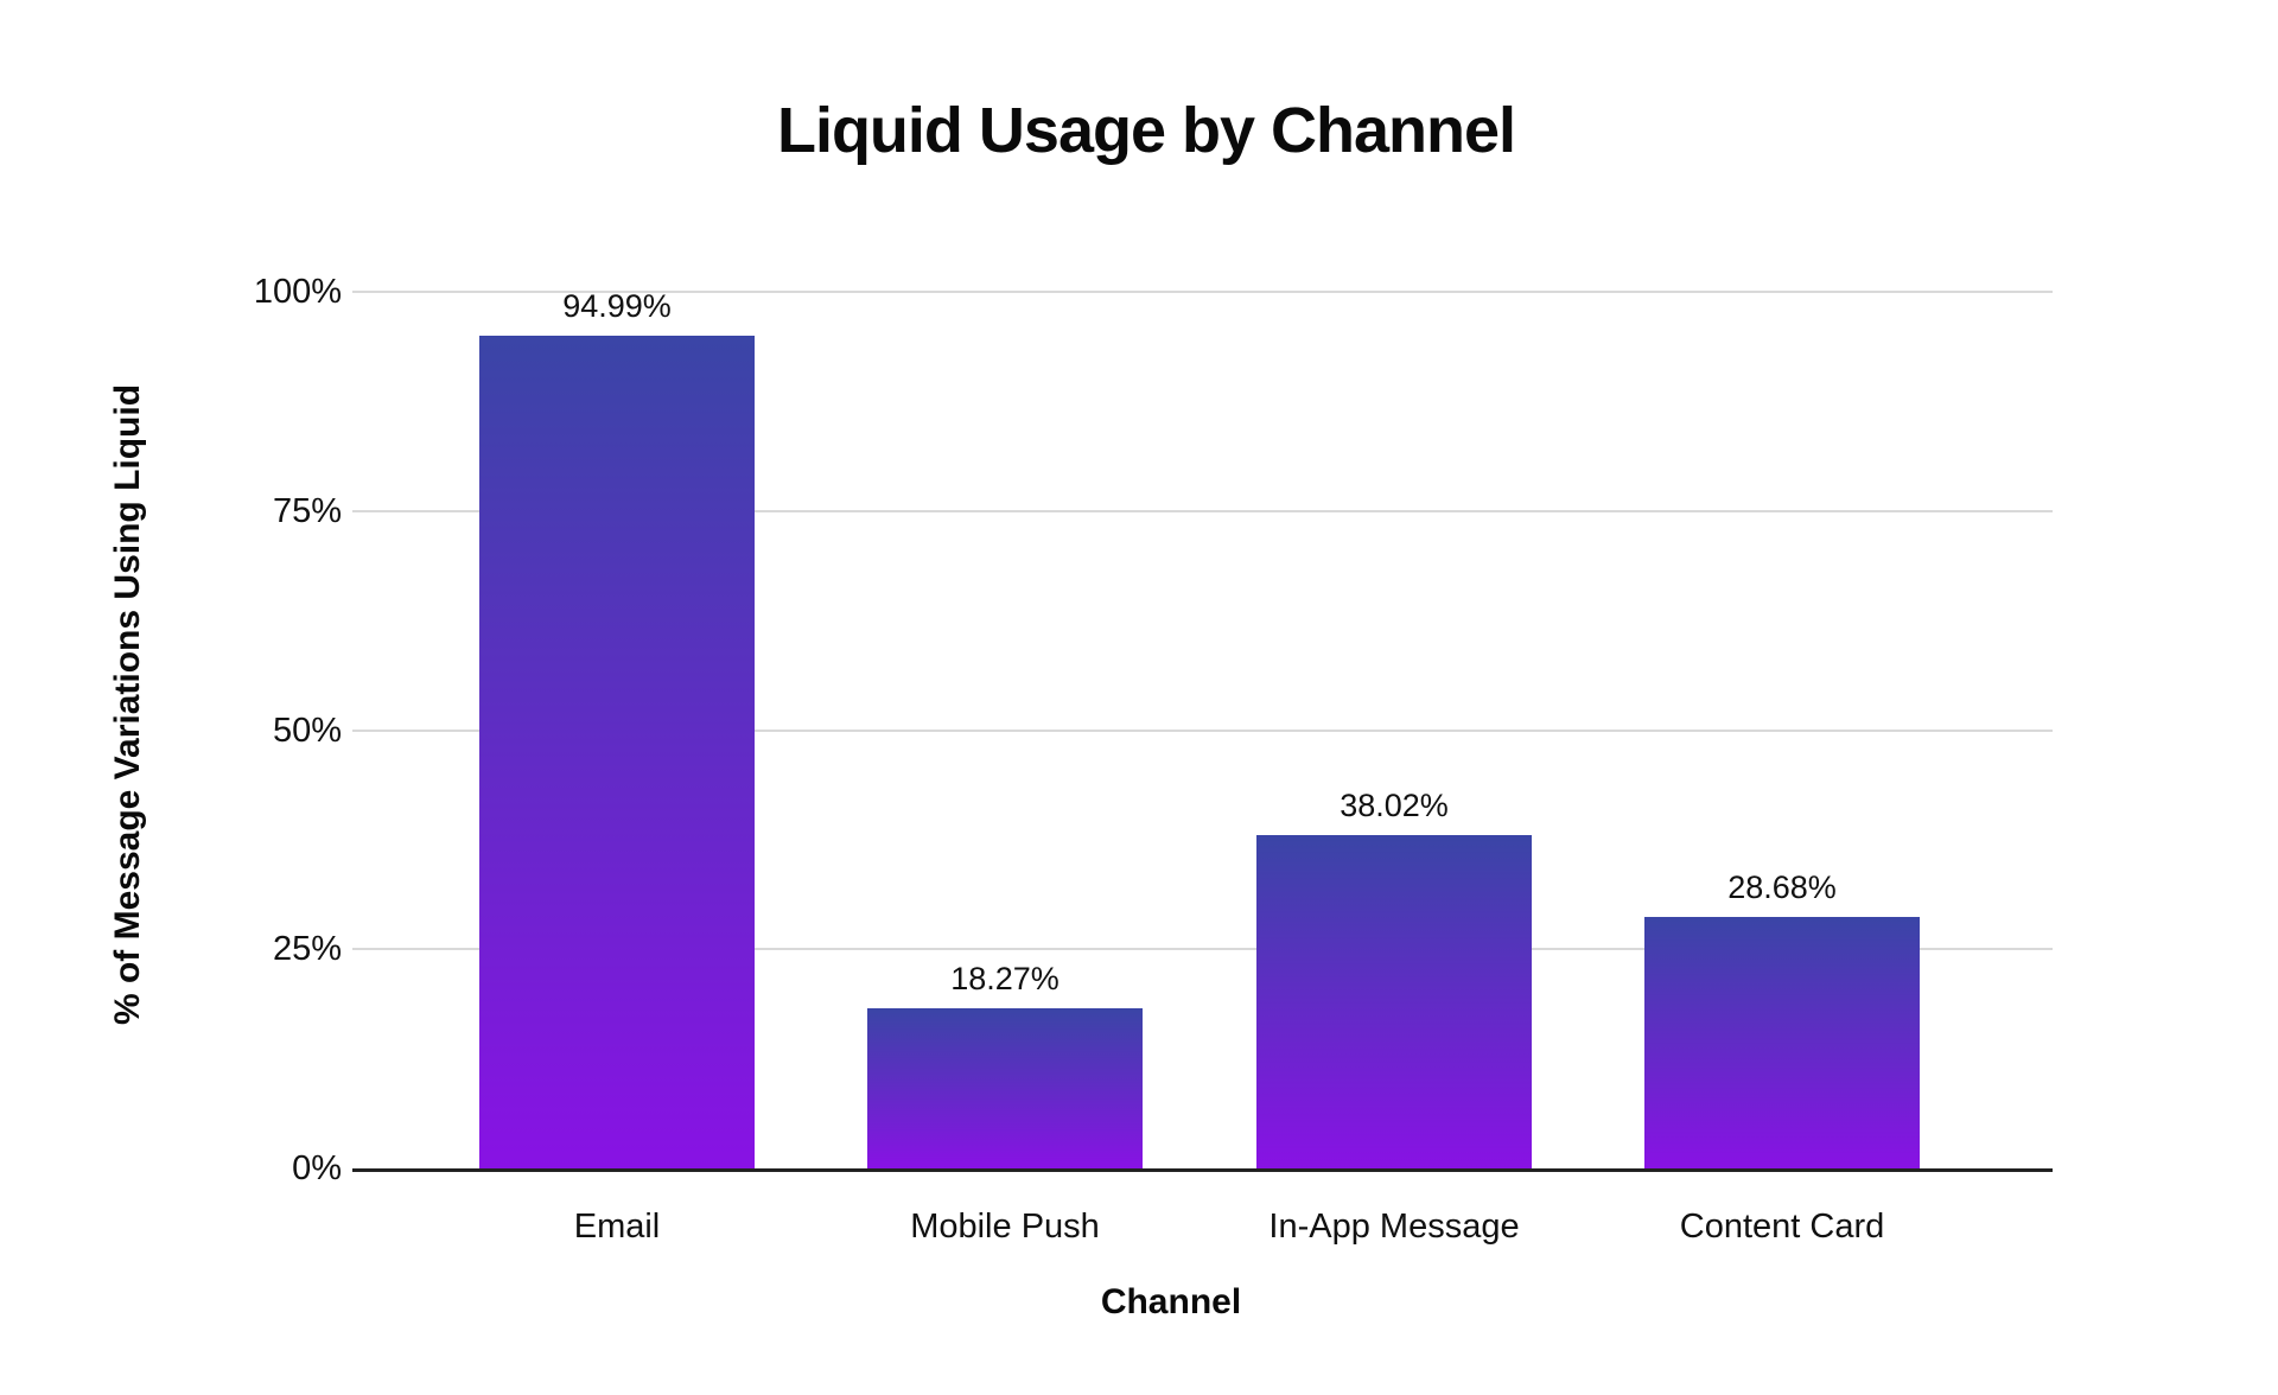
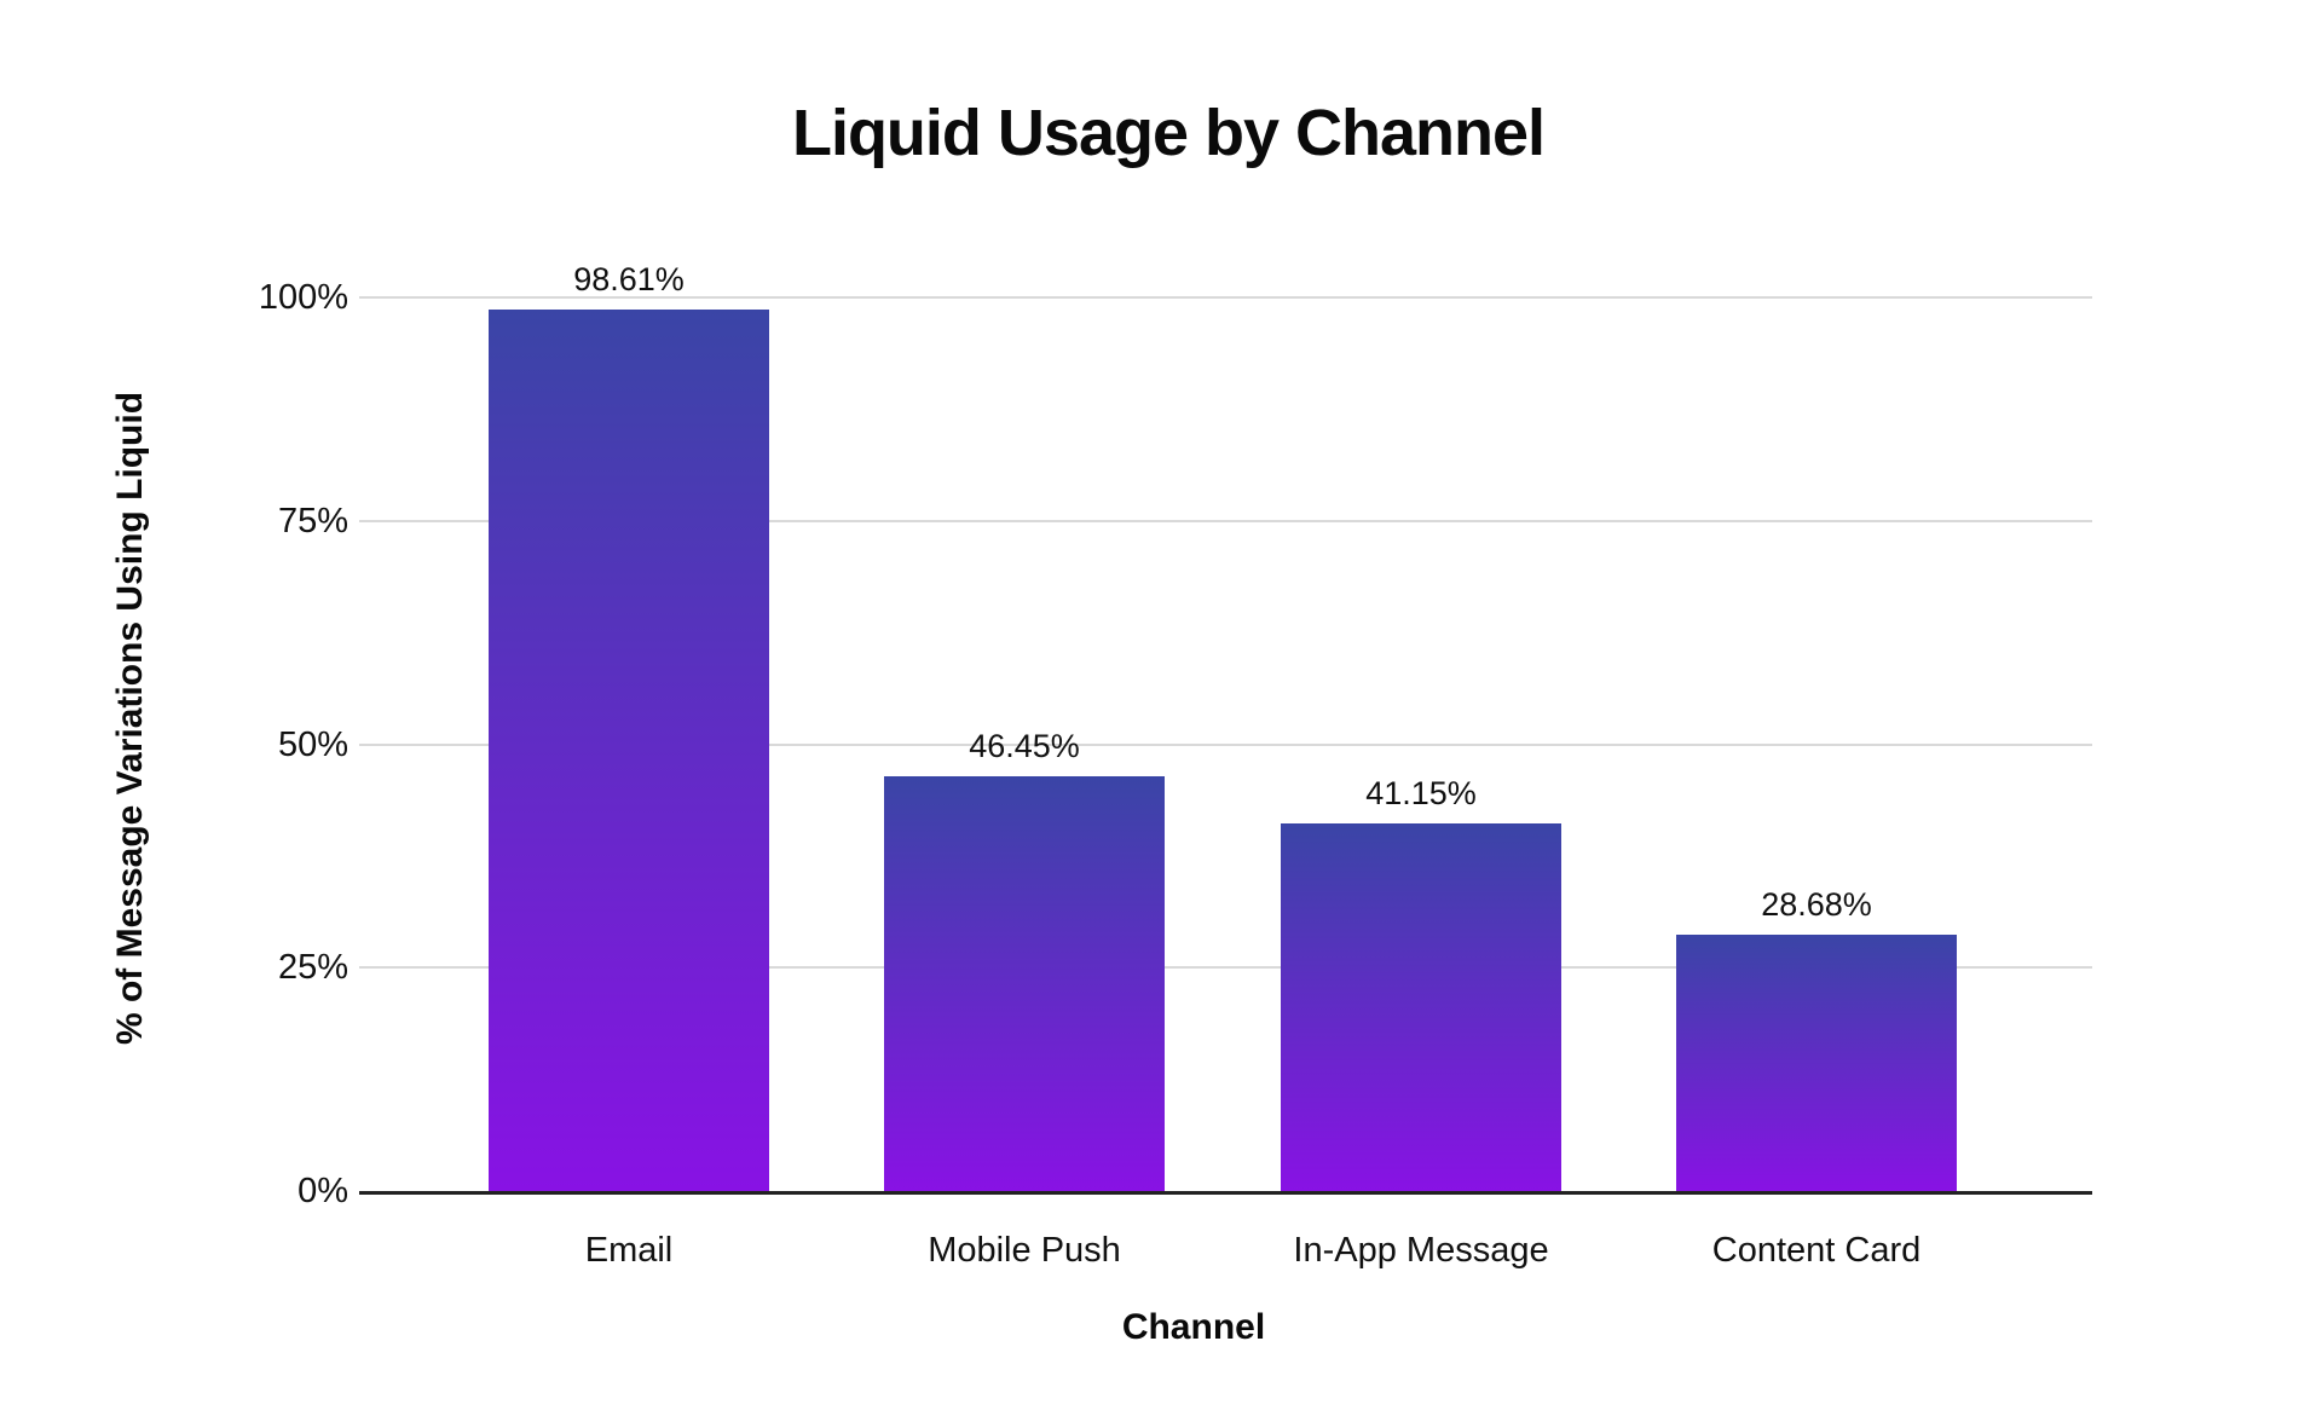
Email: 94.99% -> 98.61%
Mobile Push: 18.27% -> 46.45%
In-App Message: 38.02% -> 41.15%
